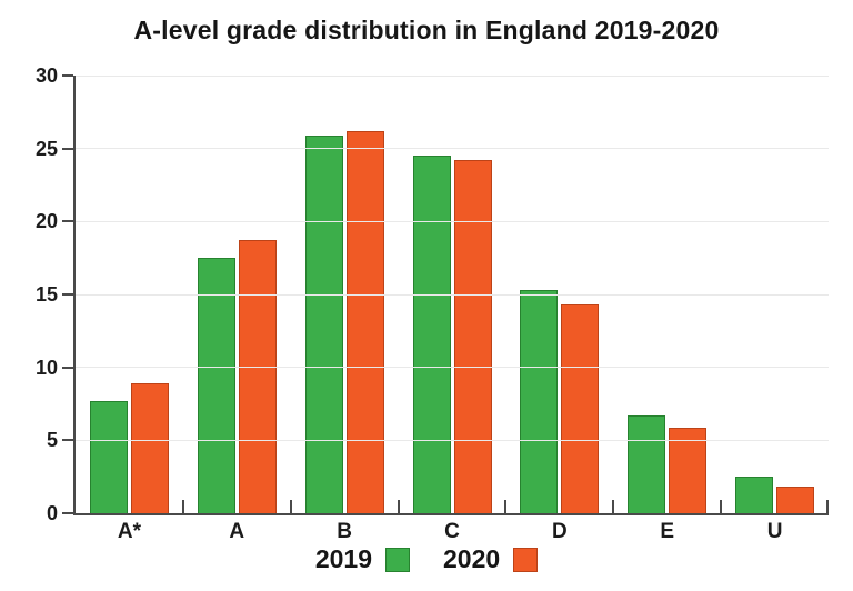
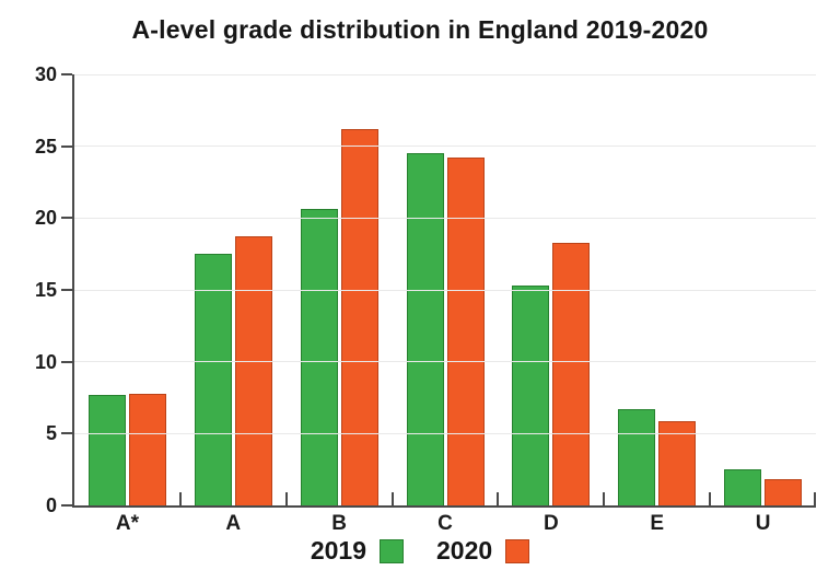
2020/A*: 8.9 -> 7.8
2019/B: 25.9 -> 20.6
2020/D: 14.3 -> 18.3
